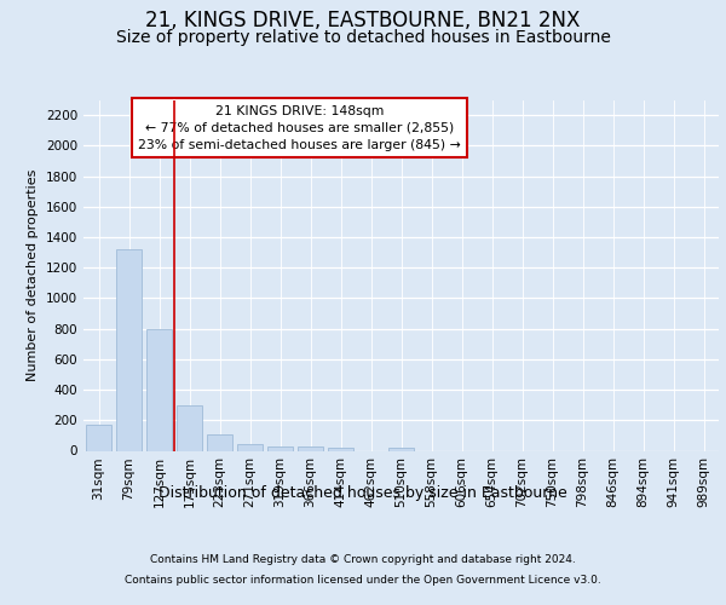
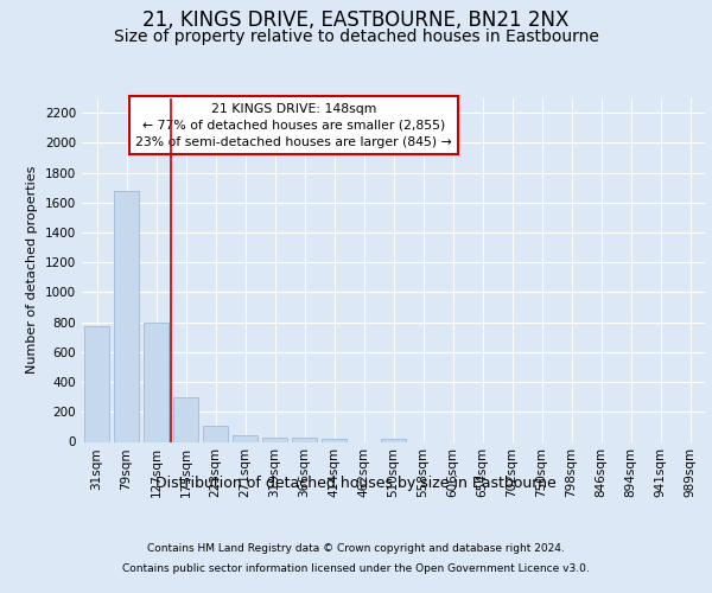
31sqm: 170 -> 780
79sqm: 1320 -> 1680
